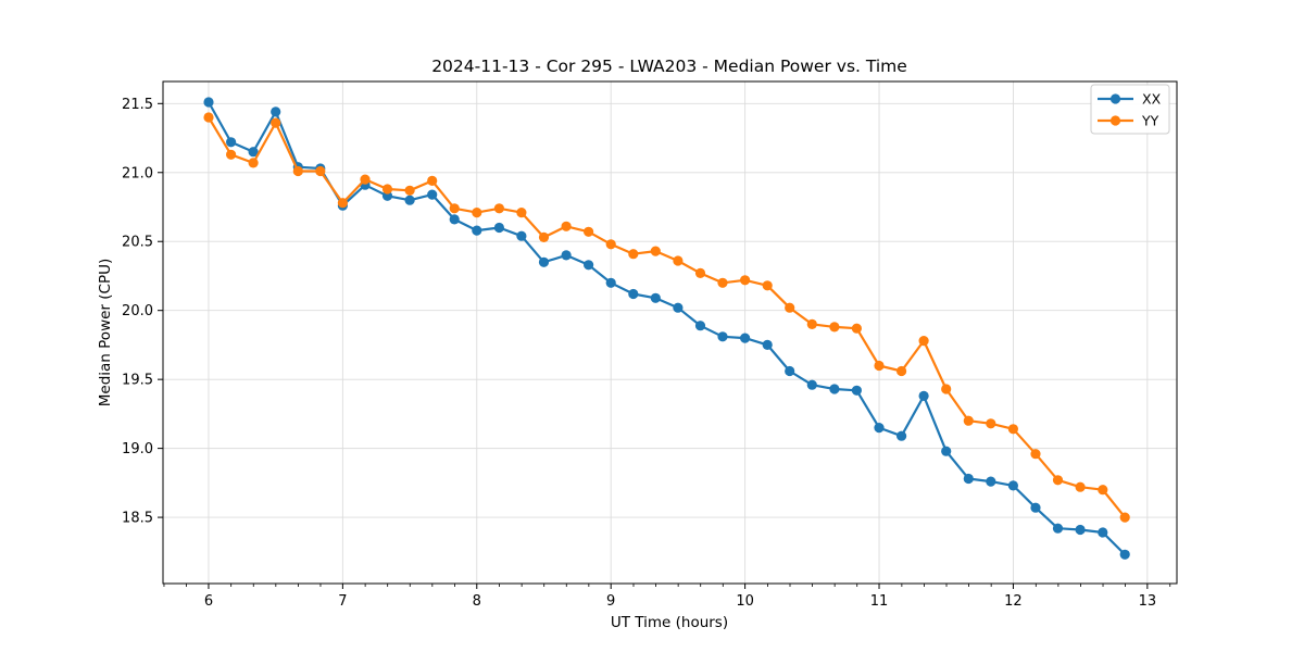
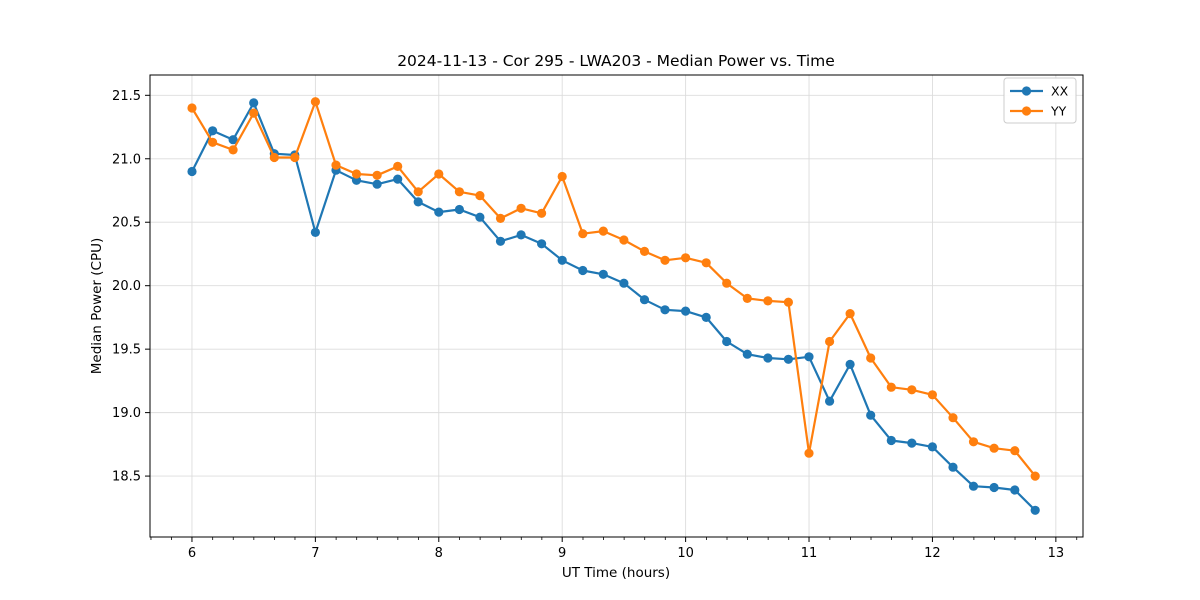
XX/6: 21.51 -> 20.90
XX/7: 20.76 -> 20.42
YY/7: 20.78 -> 21.45
YY/8: 20.71 -> 20.88
YY/9: 20.48 -> 20.86
XX/11: 19.15 -> 19.44
YY/11: 19.60 -> 18.68
